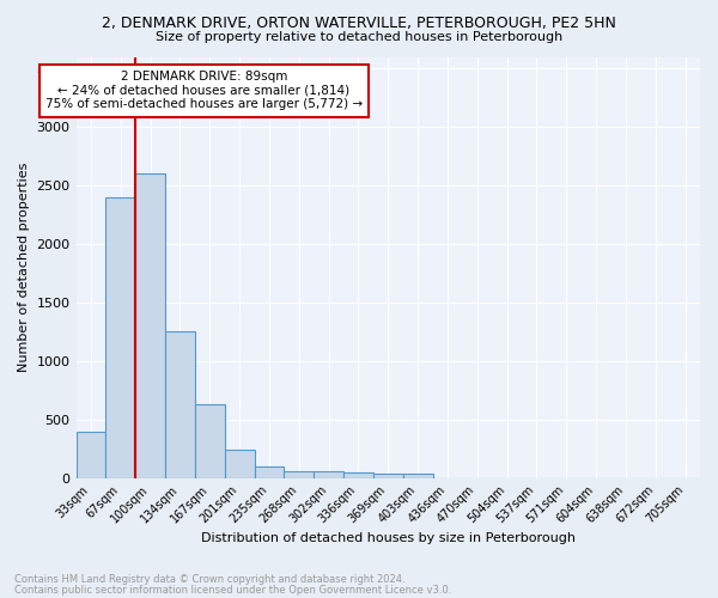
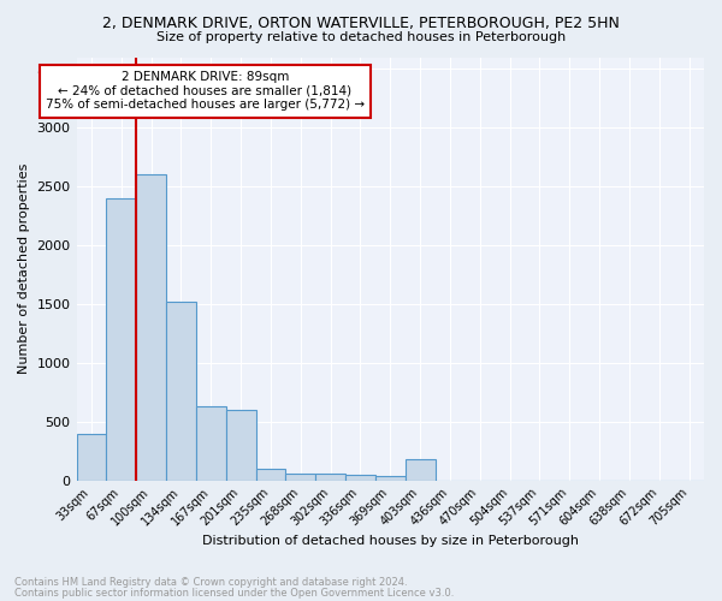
134sqm: 1250 -> 1520
201sqm: 240 -> 600
403sqm: 40 -> 180
